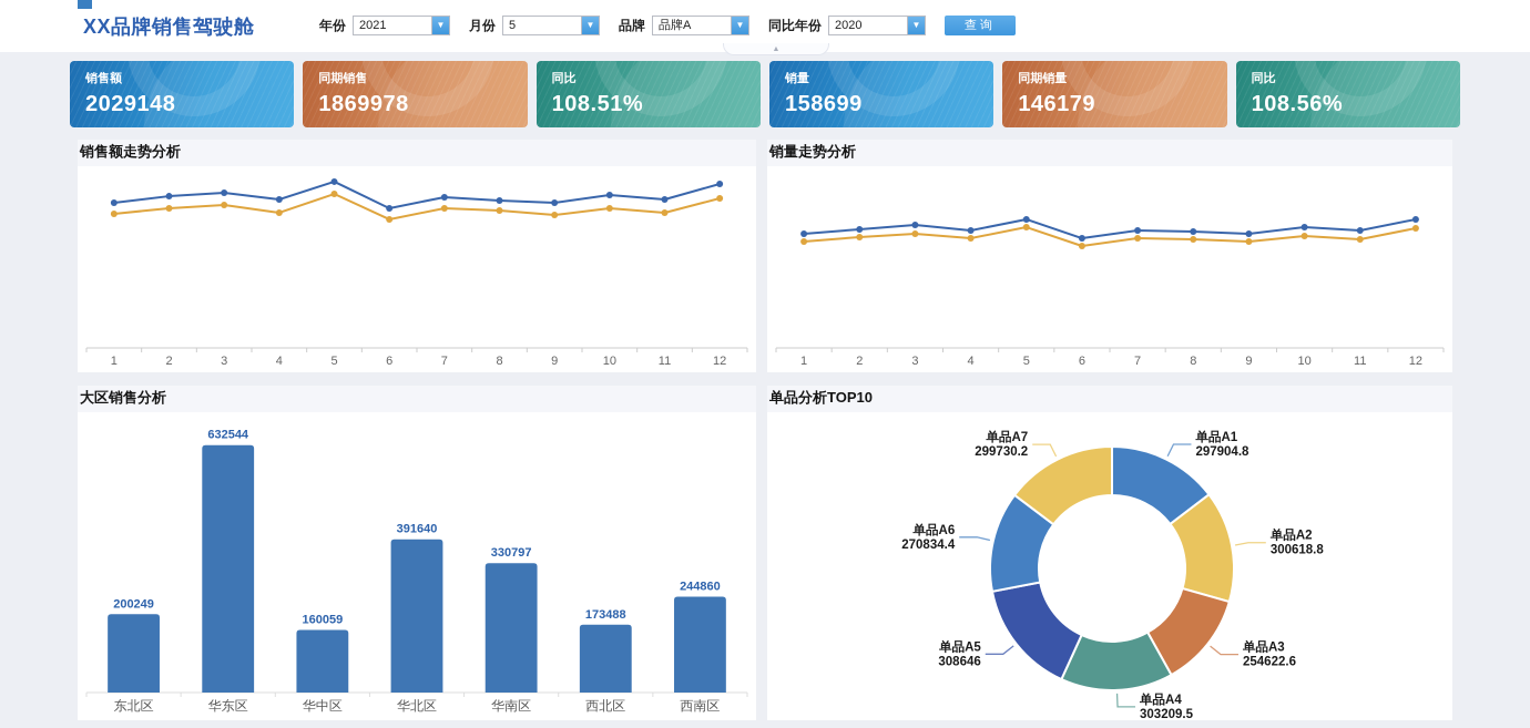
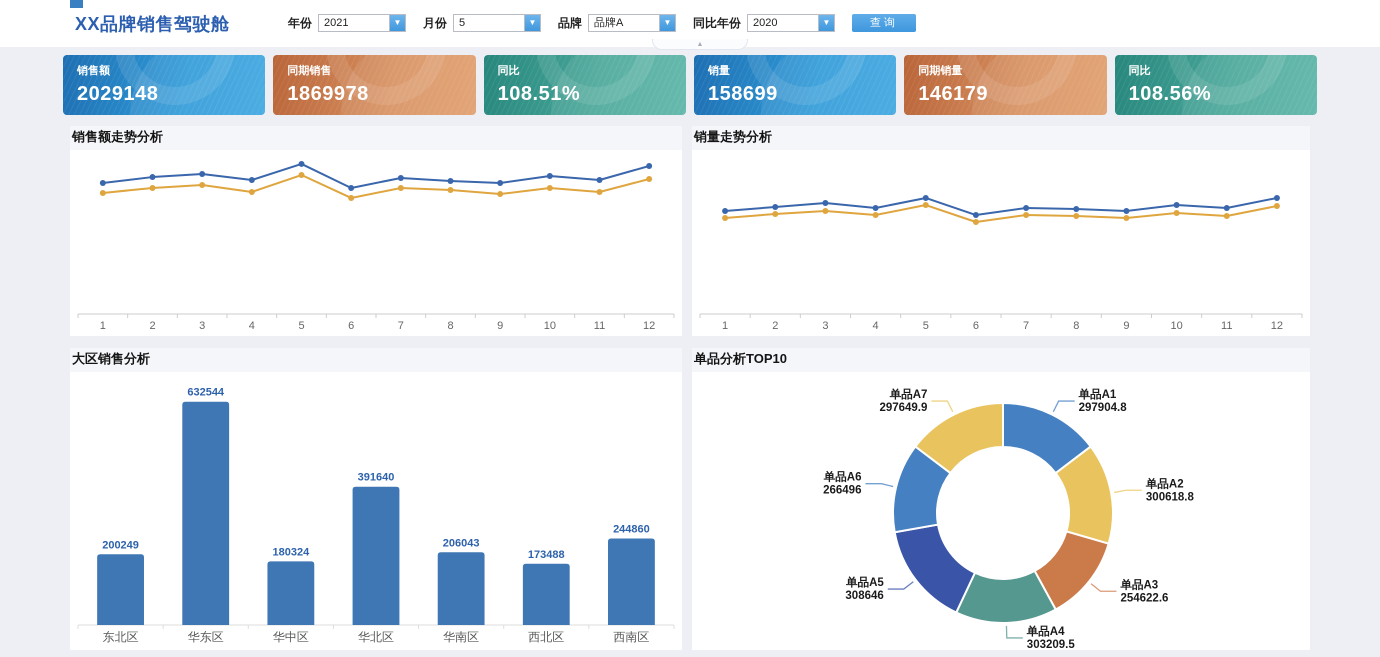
大区销售分析/华中区: 160059 -> 180324
大区销售分析/华南区: 330797 -> 206043
单品分析TOP10/单品A6: 270834.4 -> 266496
单品分析TOP10/单品A7: 299730.2 -> 297649.9
